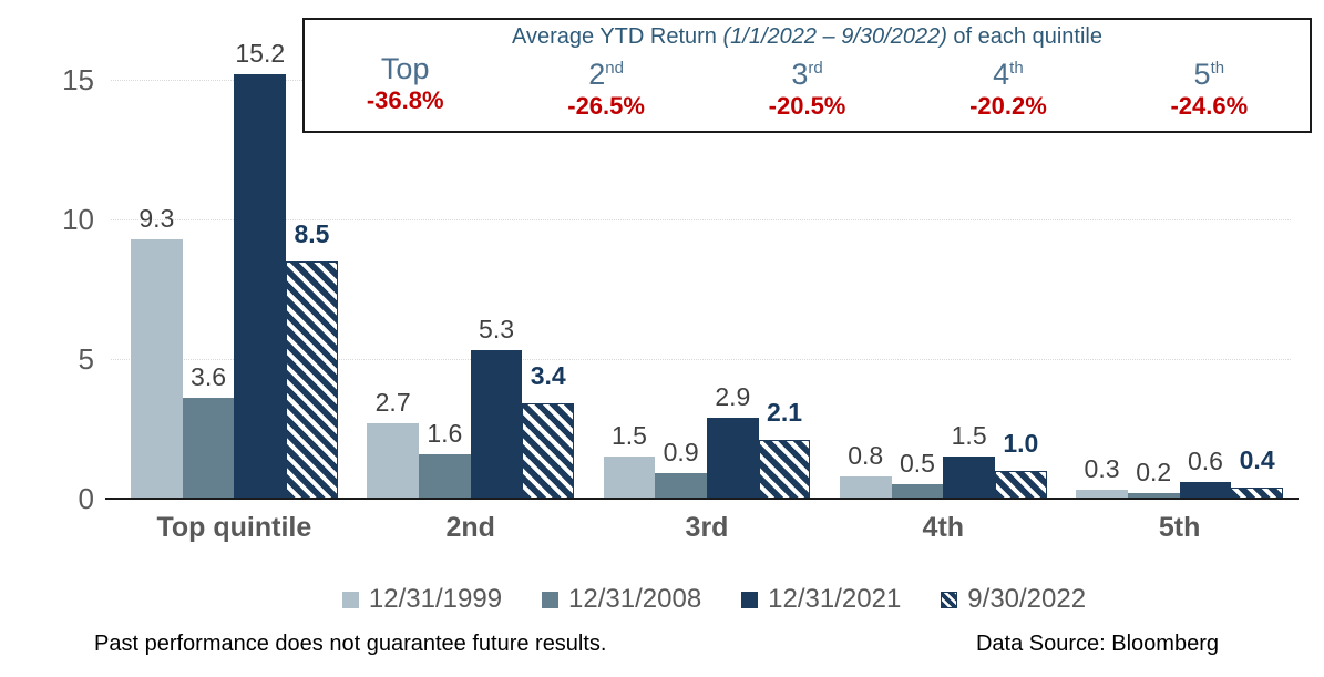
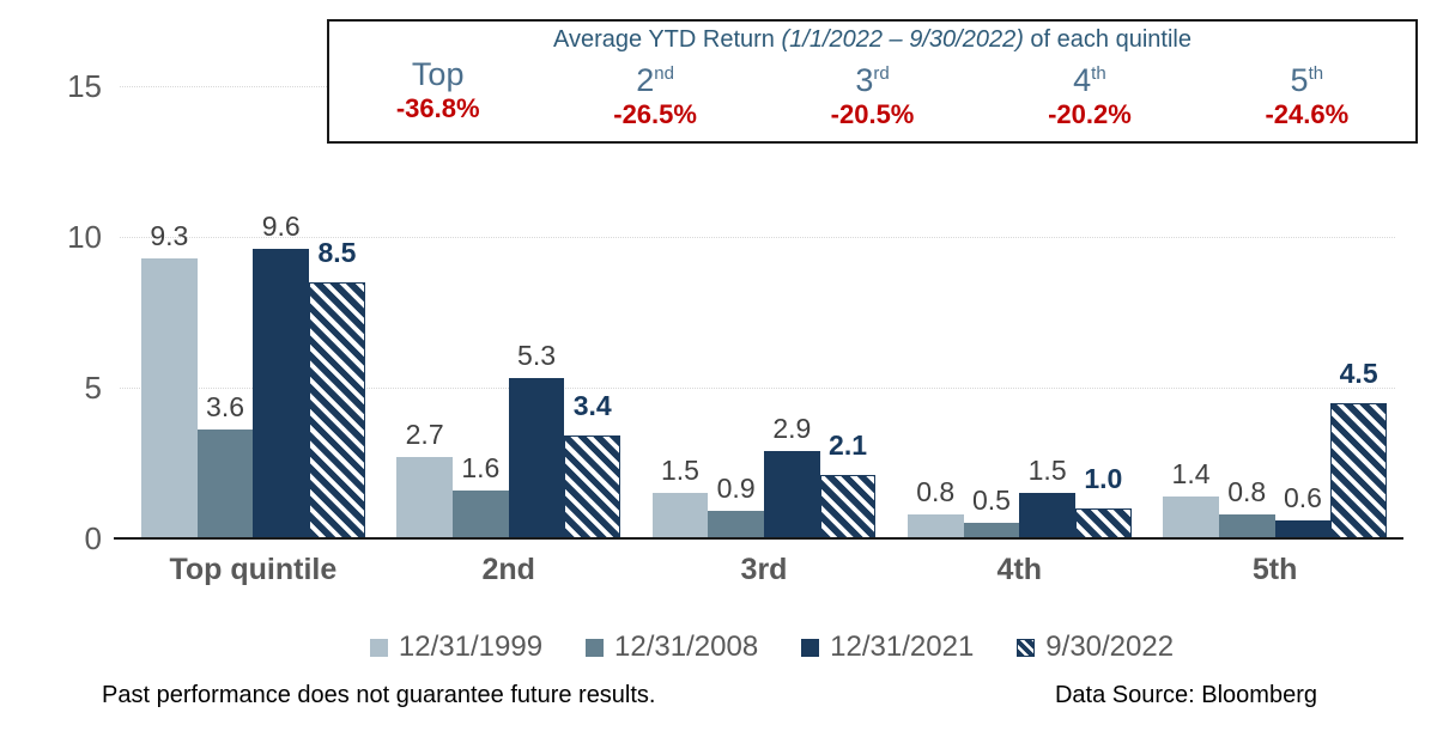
12/31/2021/Top quintile: 15.2 -> 9.6
12/31/1999/5th: 0.3 -> 1.4
12/31/2008/5th: 0.2 -> 0.8
9/30/2022/5th: 0.4 -> 4.5
